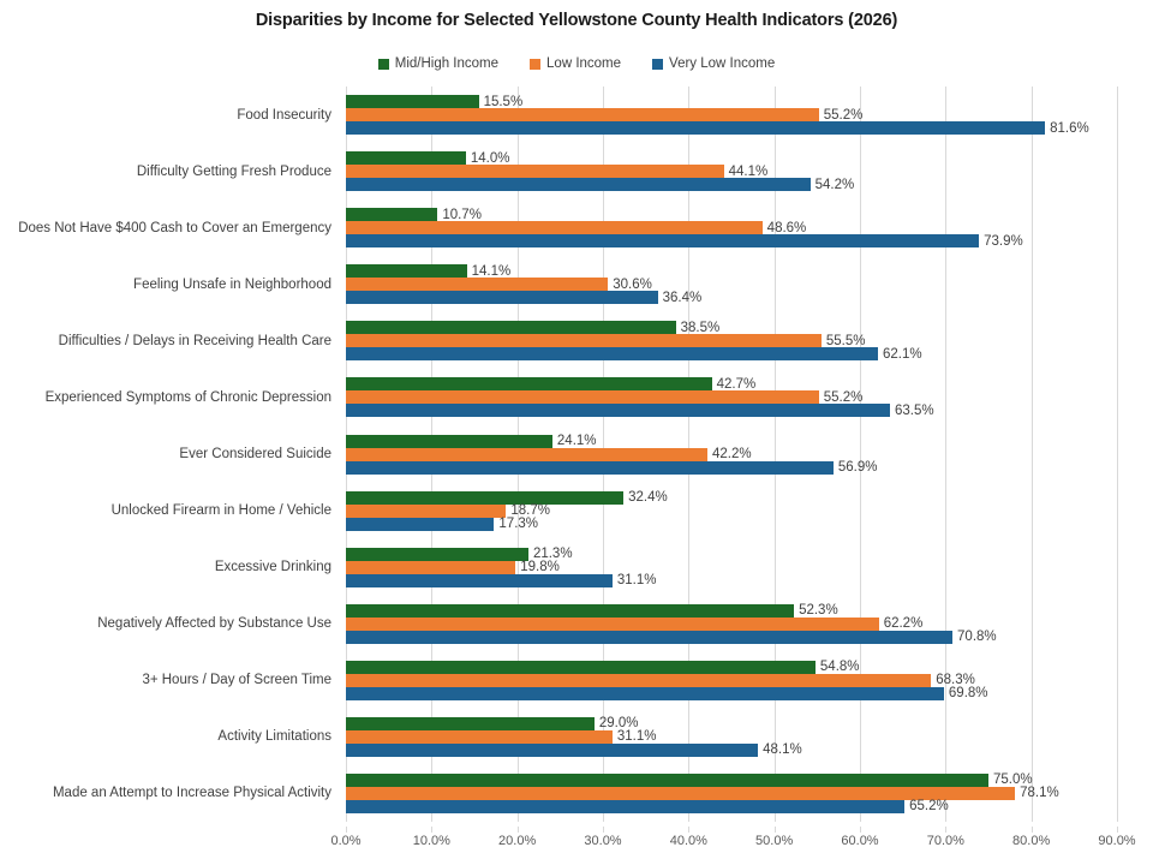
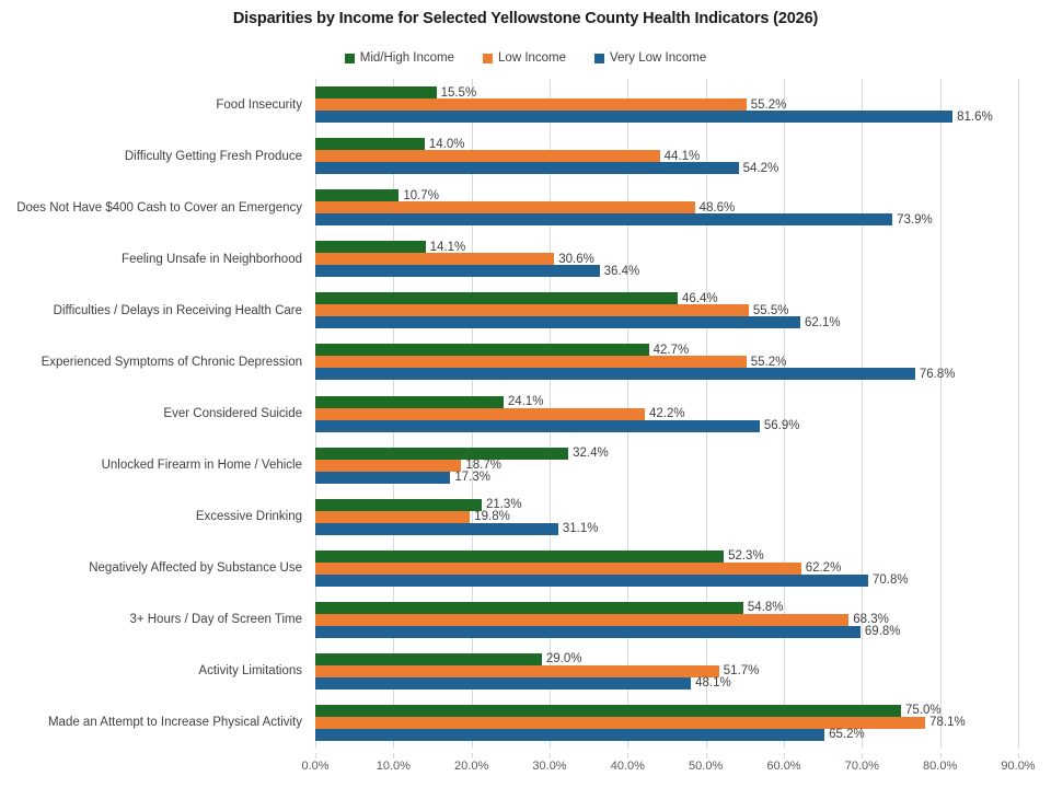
Mid/High Income/Difficulties / Delays in Receiving Health Care: 38.5% -> 46.4%
Very Low Income/Experienced Symptoms of Chronic Depression: 63.5% -> 76.8%
Low Income/Activity Limitations: 31.1% -> 51.7%
